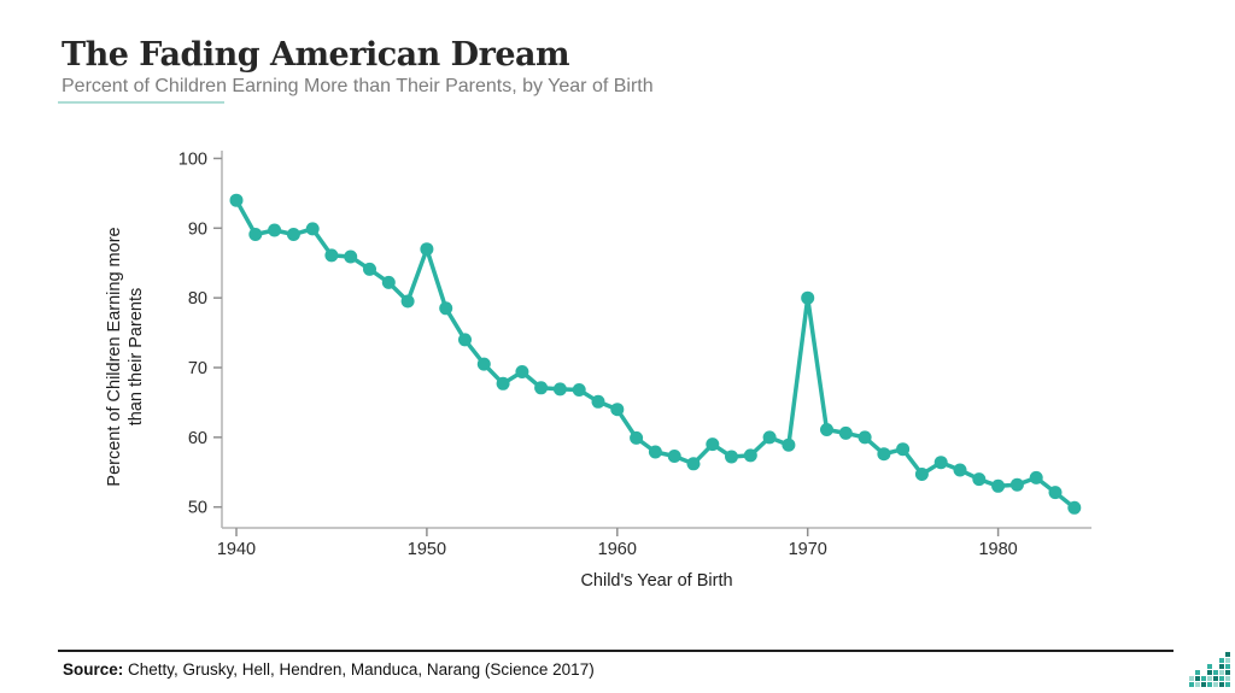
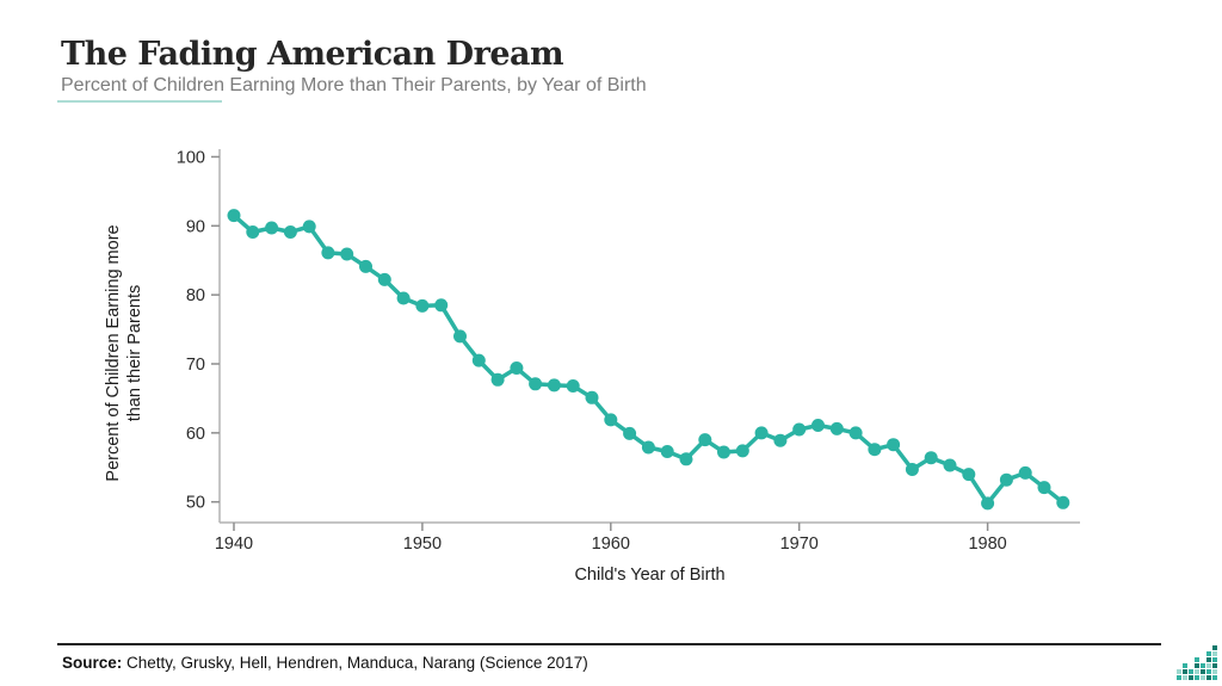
1940: 94 -> 92
1950: 87 -> 78
1960: 64 -> 62
1970: 80 -> 60
1980: 53 -> 50
